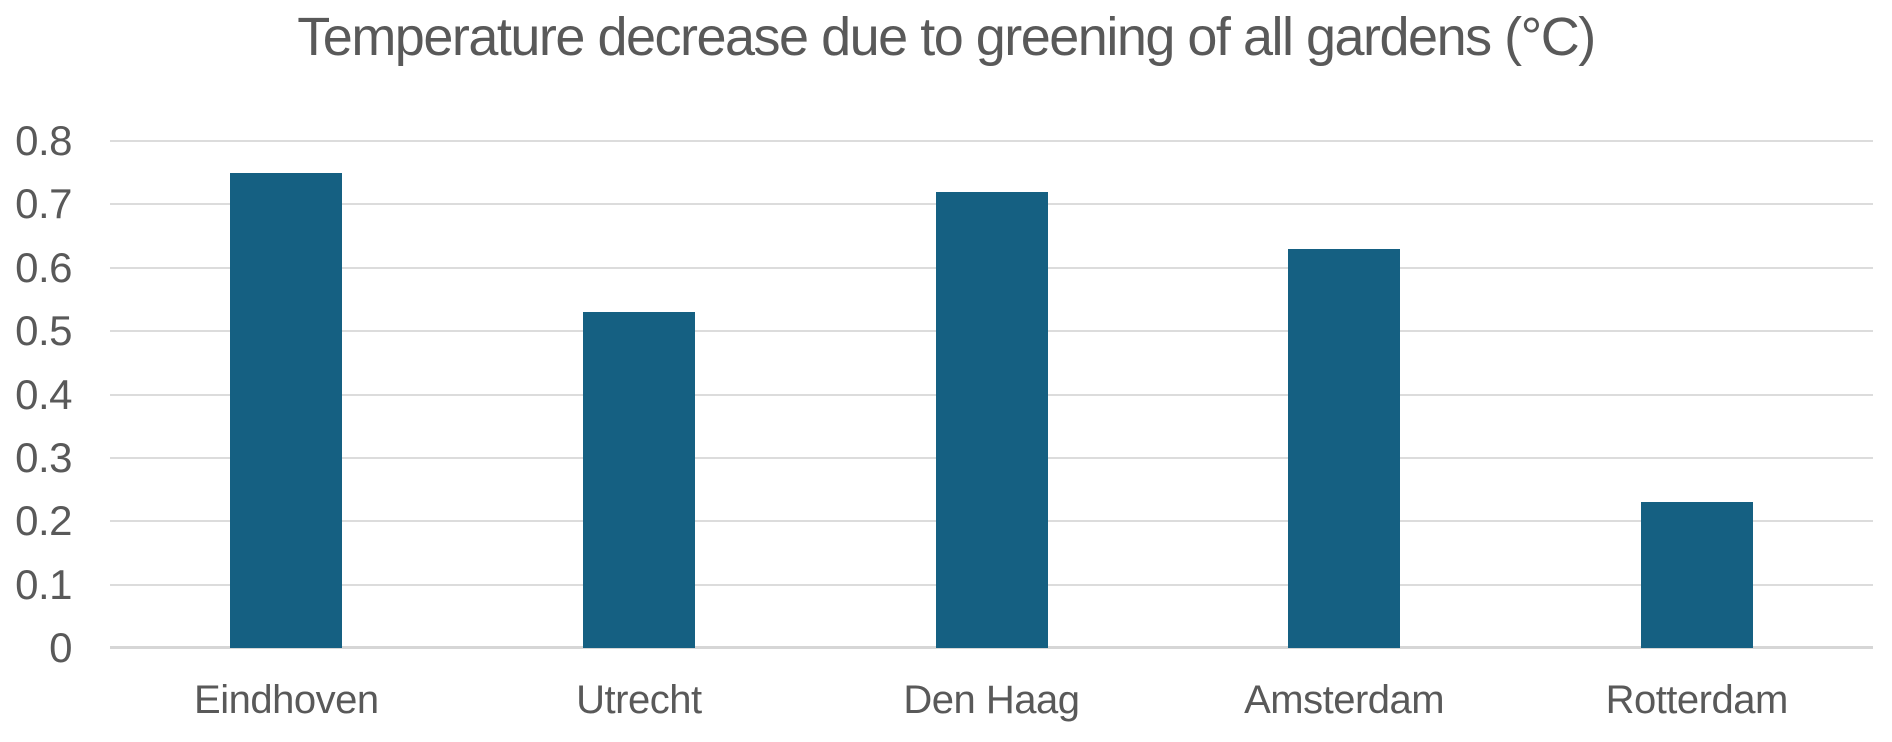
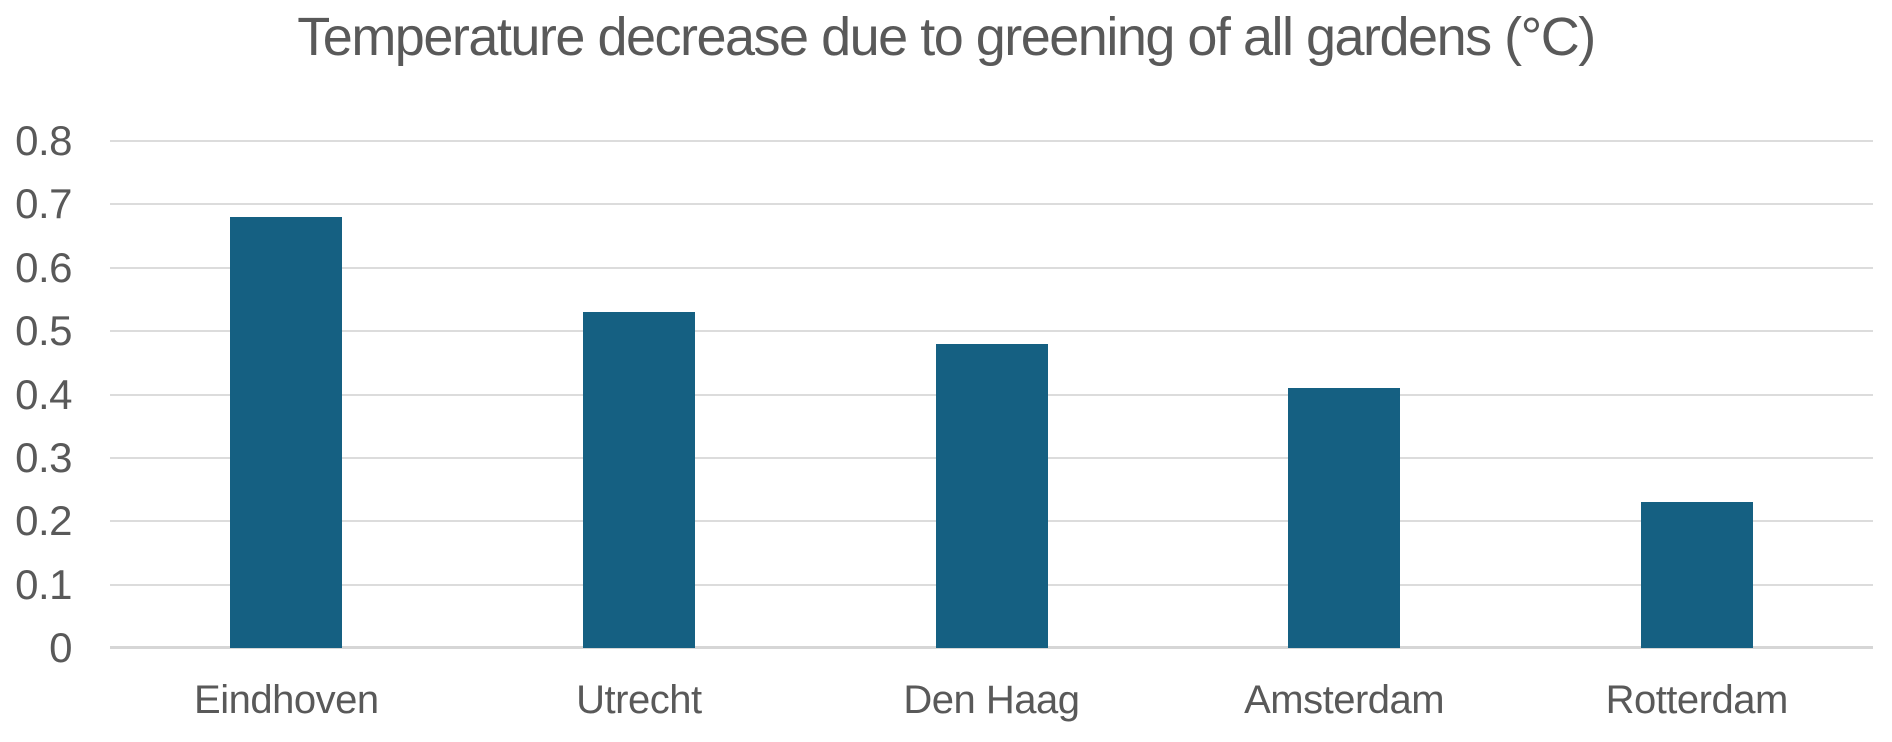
Eindhoven: 0.75 -> 0.68
Den Haag: 0.72 -> 0.48
Amsterdam: 0.63 -> 0.41
